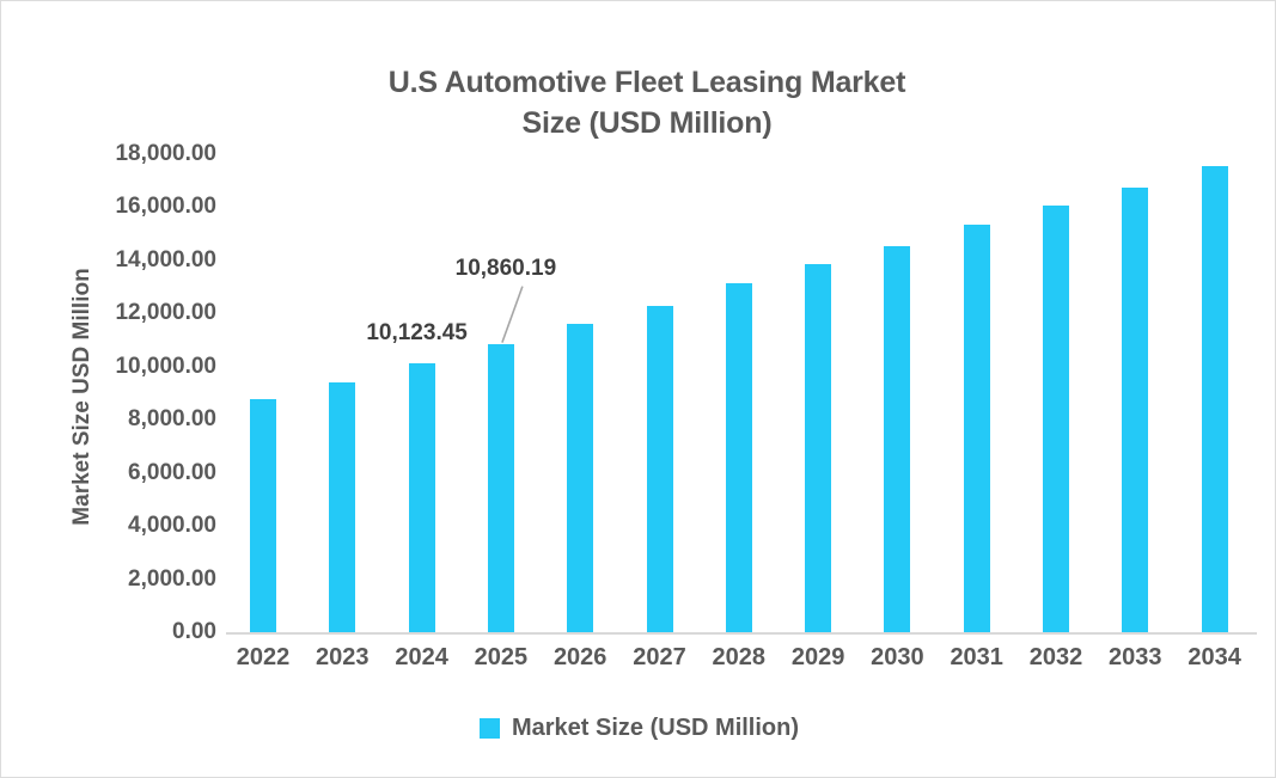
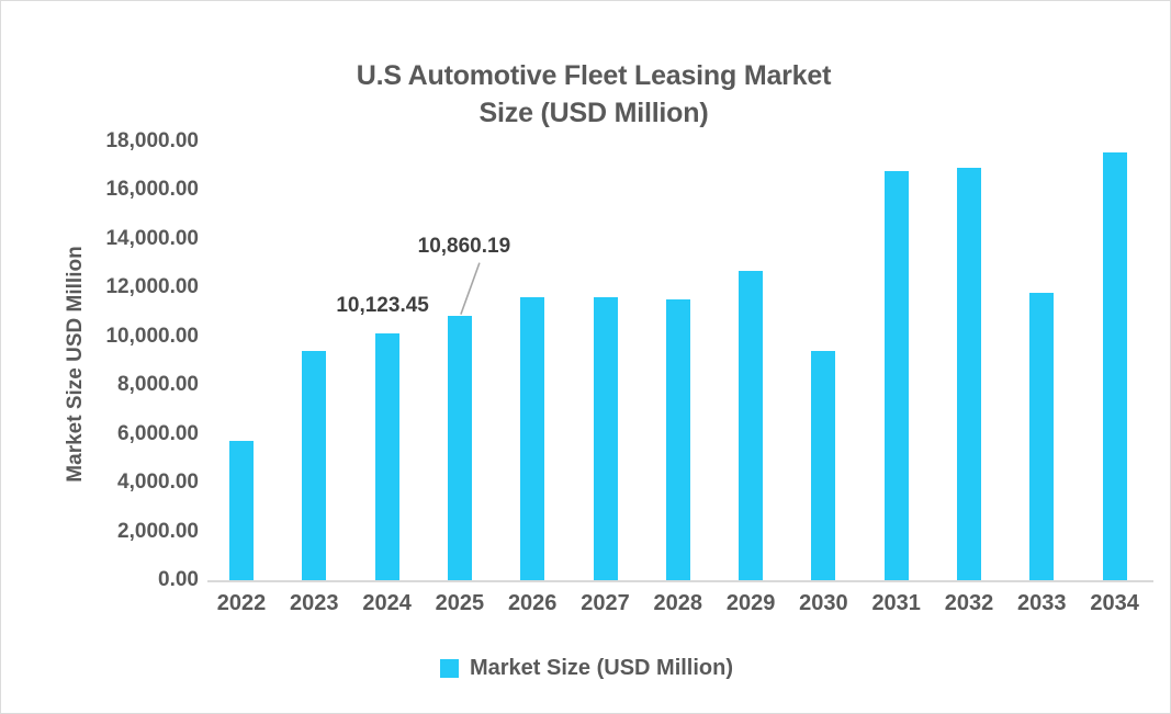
2022: 8800 -> 5700
2027: 12300 -> 11600
2028: 13100 -> 11500
2029: 13900 -> 12700
2030: 14500 -> 9400
2031: 15300 -> 16800
2032: 16100 -> 16900
2033: 16700 -> 11800
